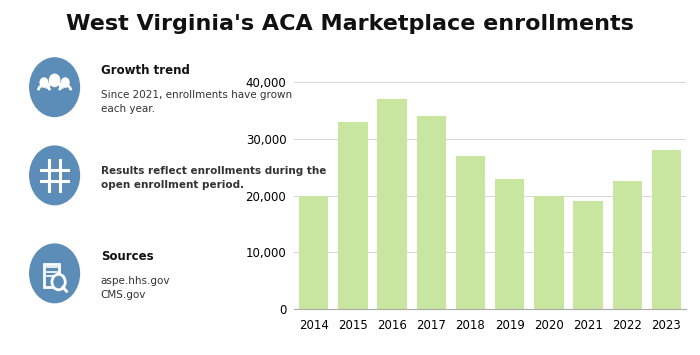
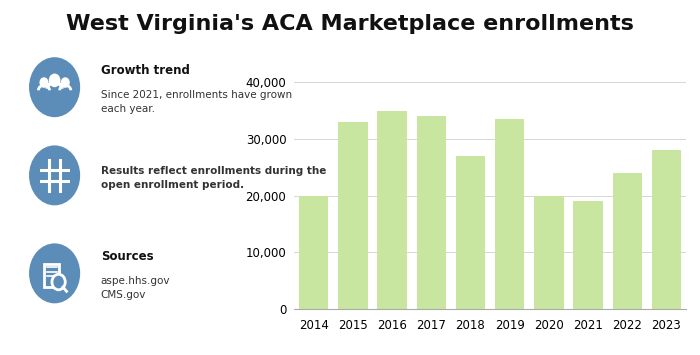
2016: 37,000 -> 35,000
2019: 23,000 -> 33,600
2022: 22,500 -> 24,000
